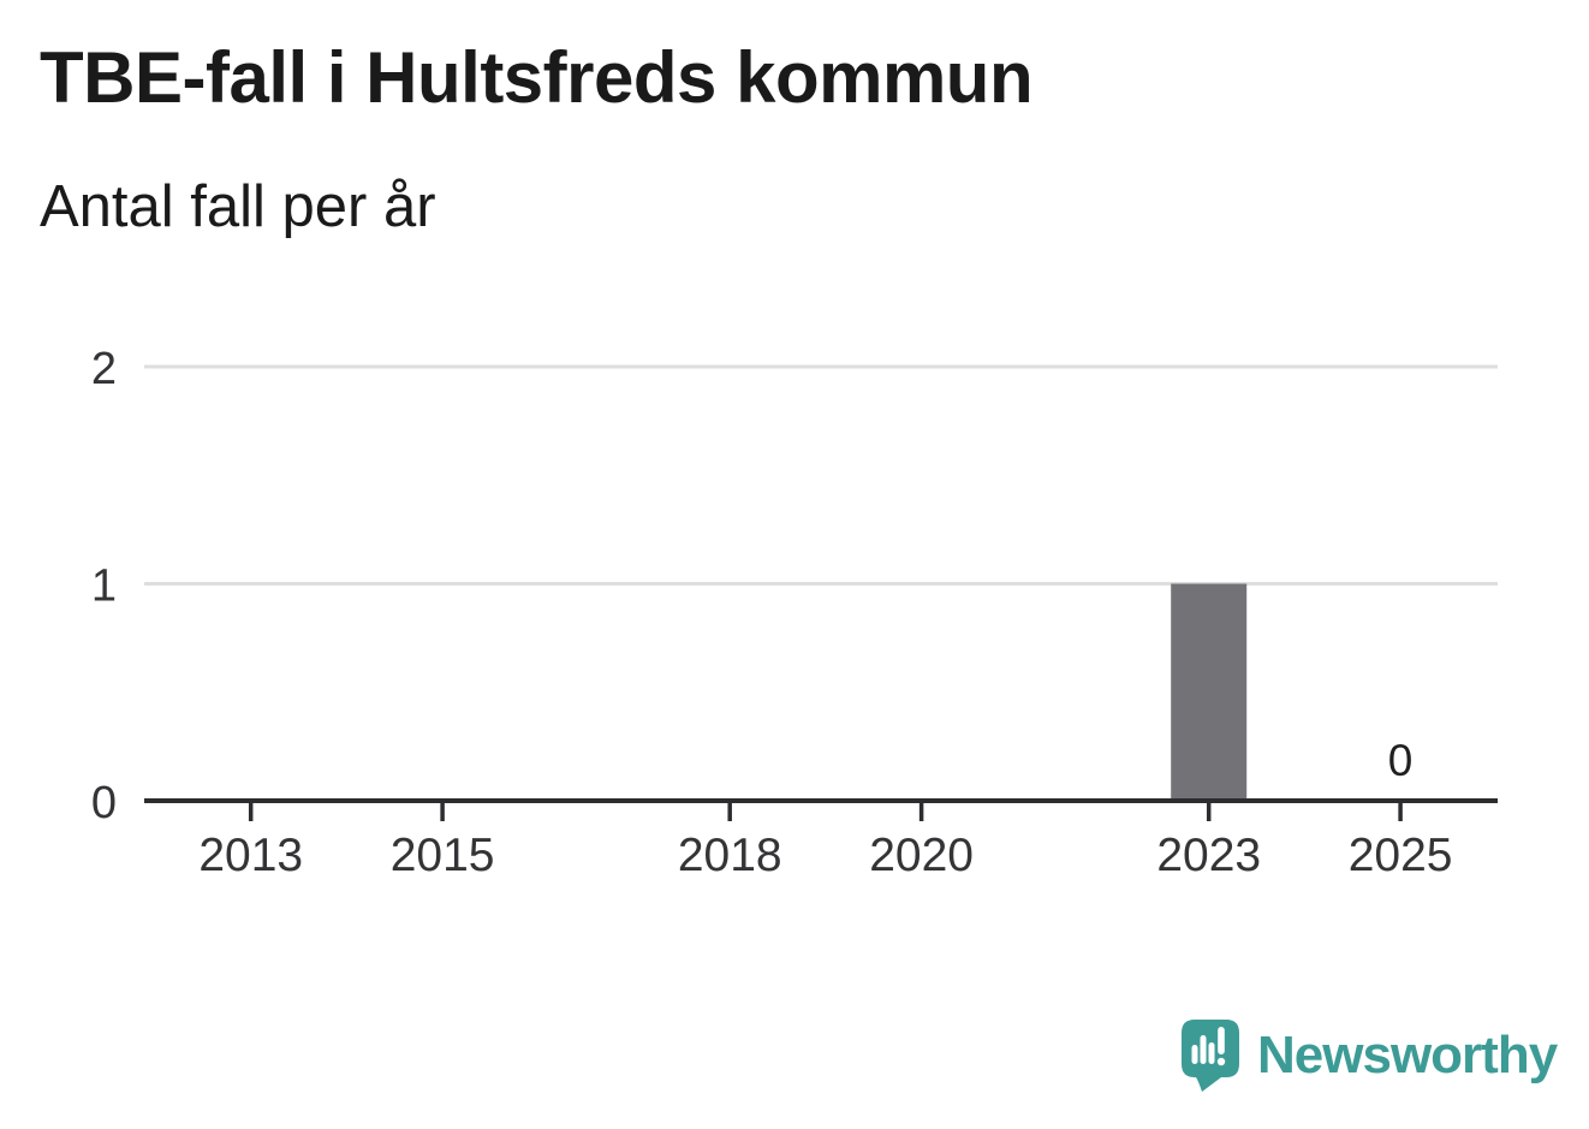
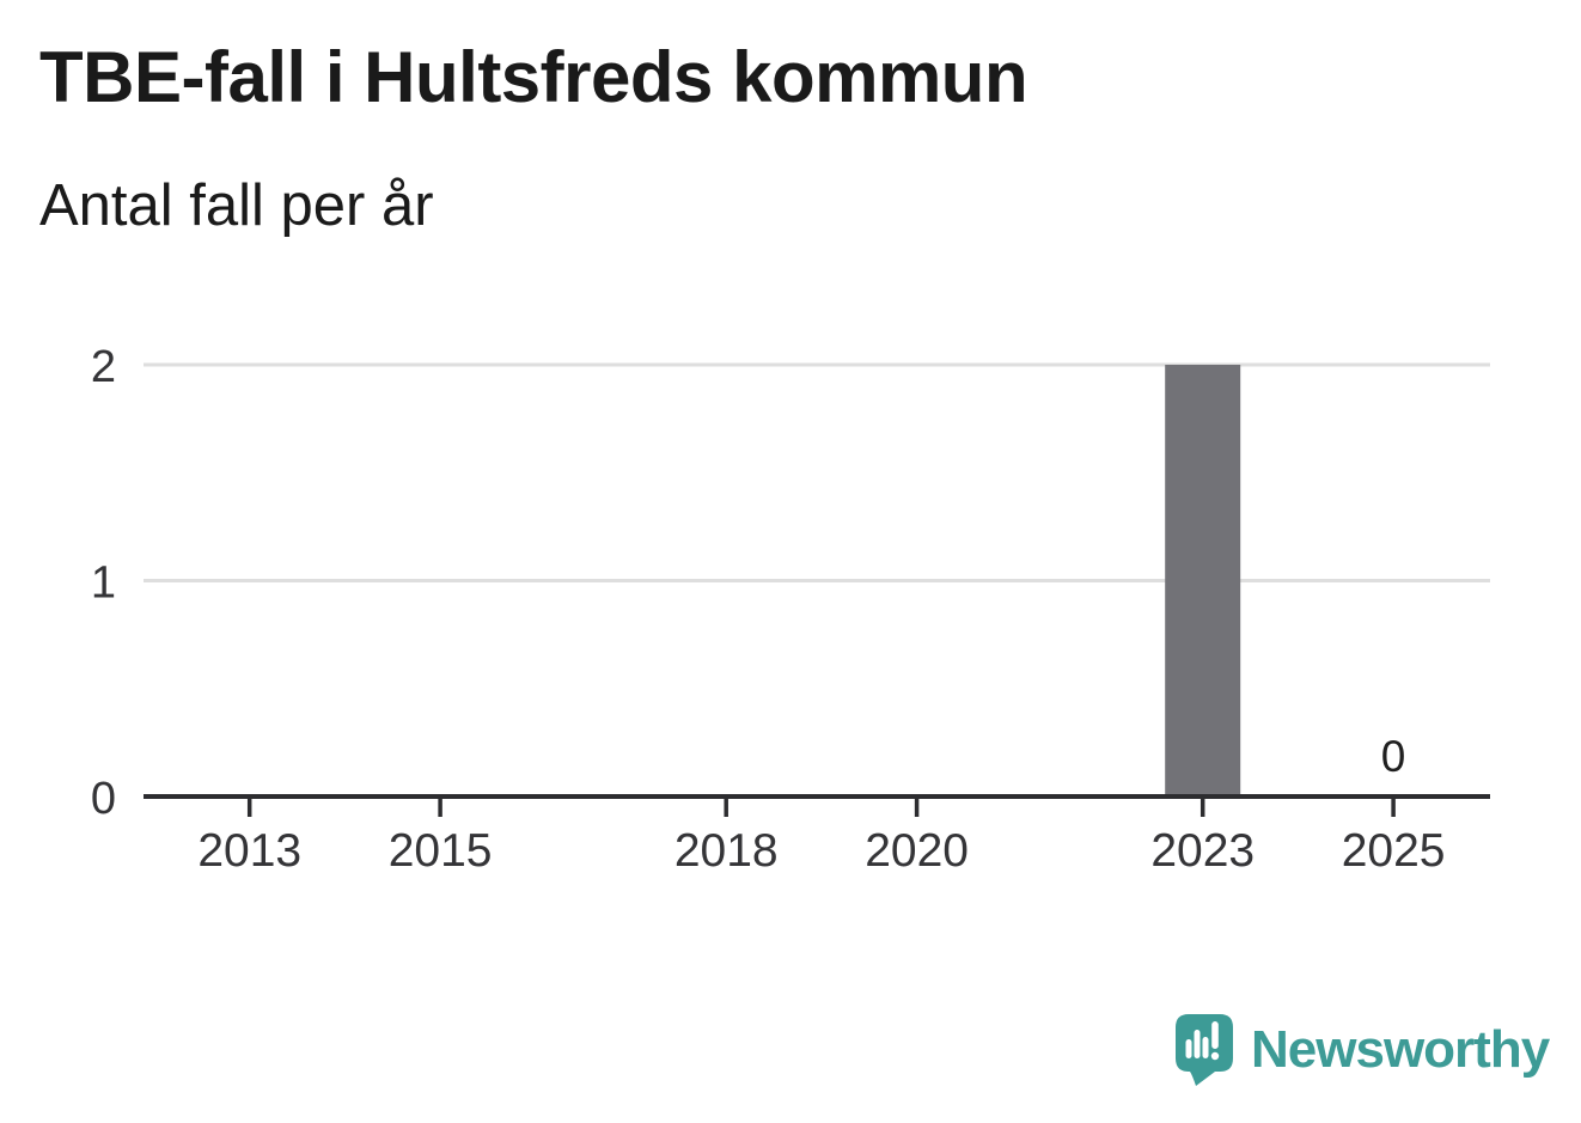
2023: 1 -> 2
